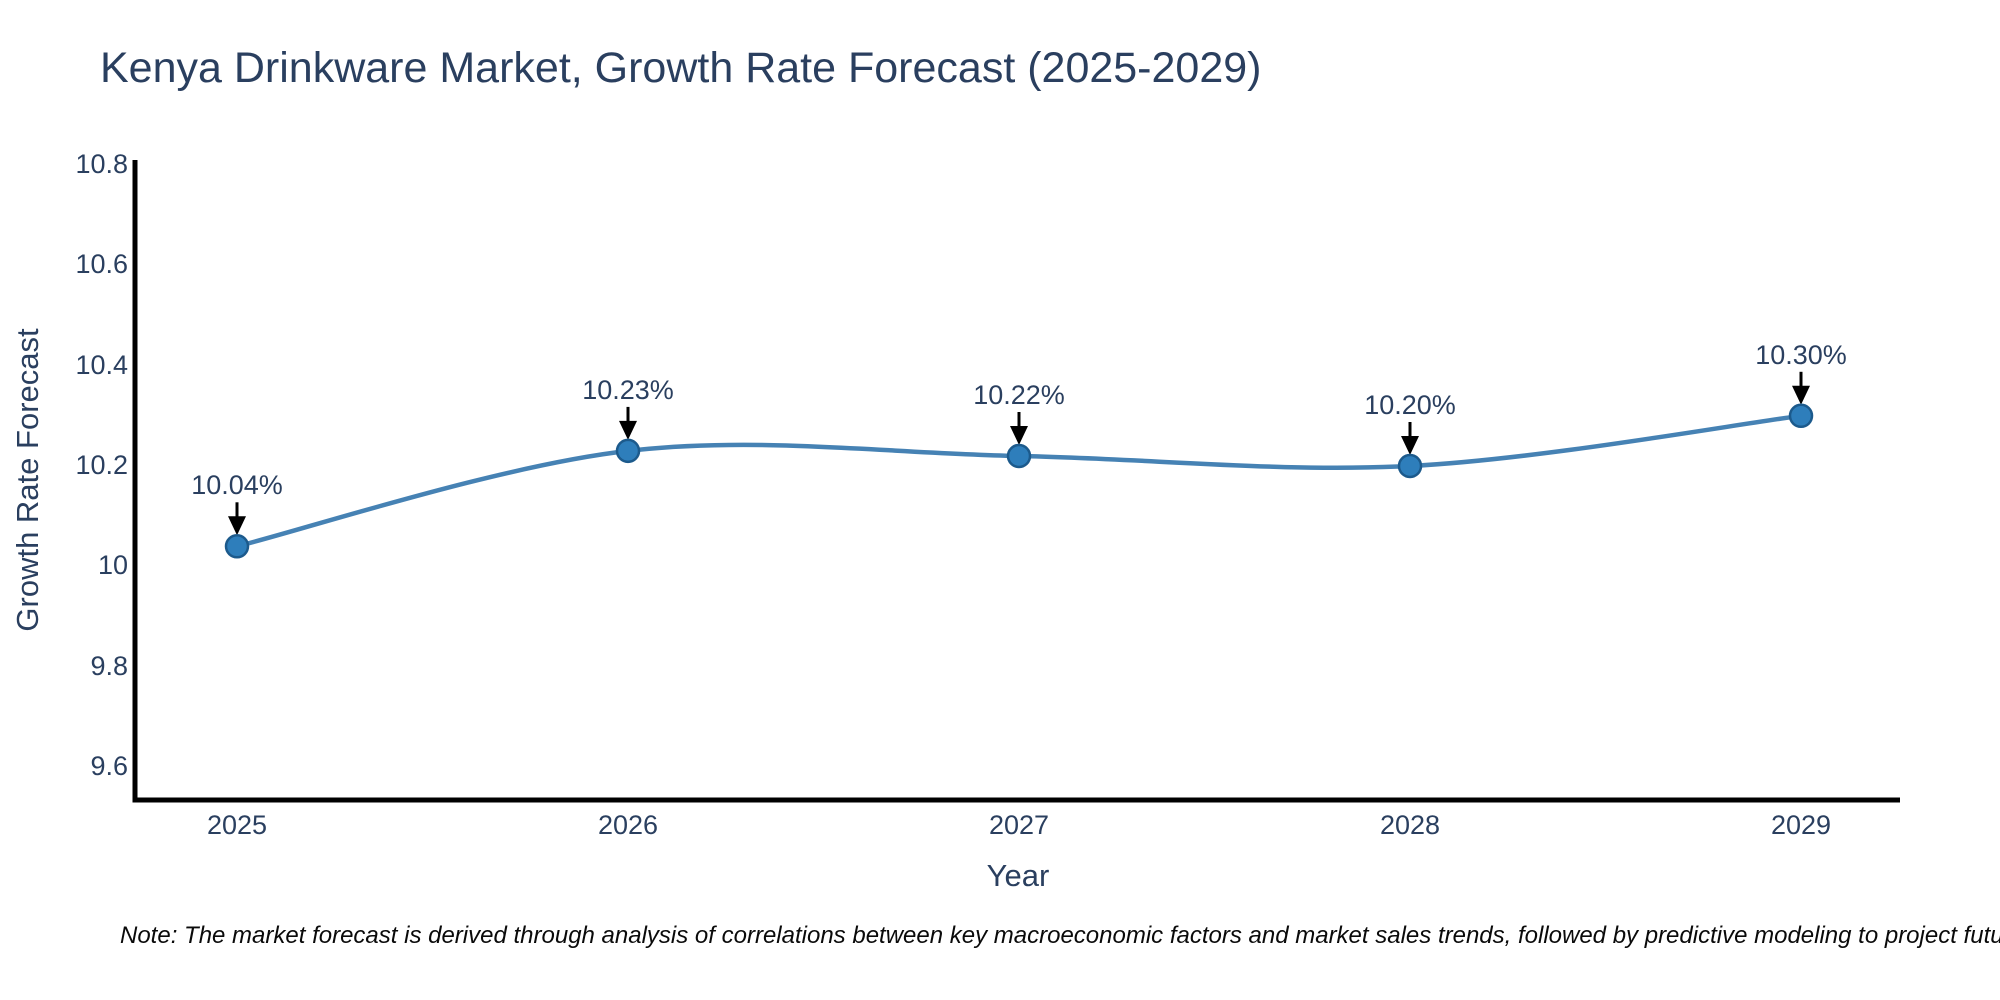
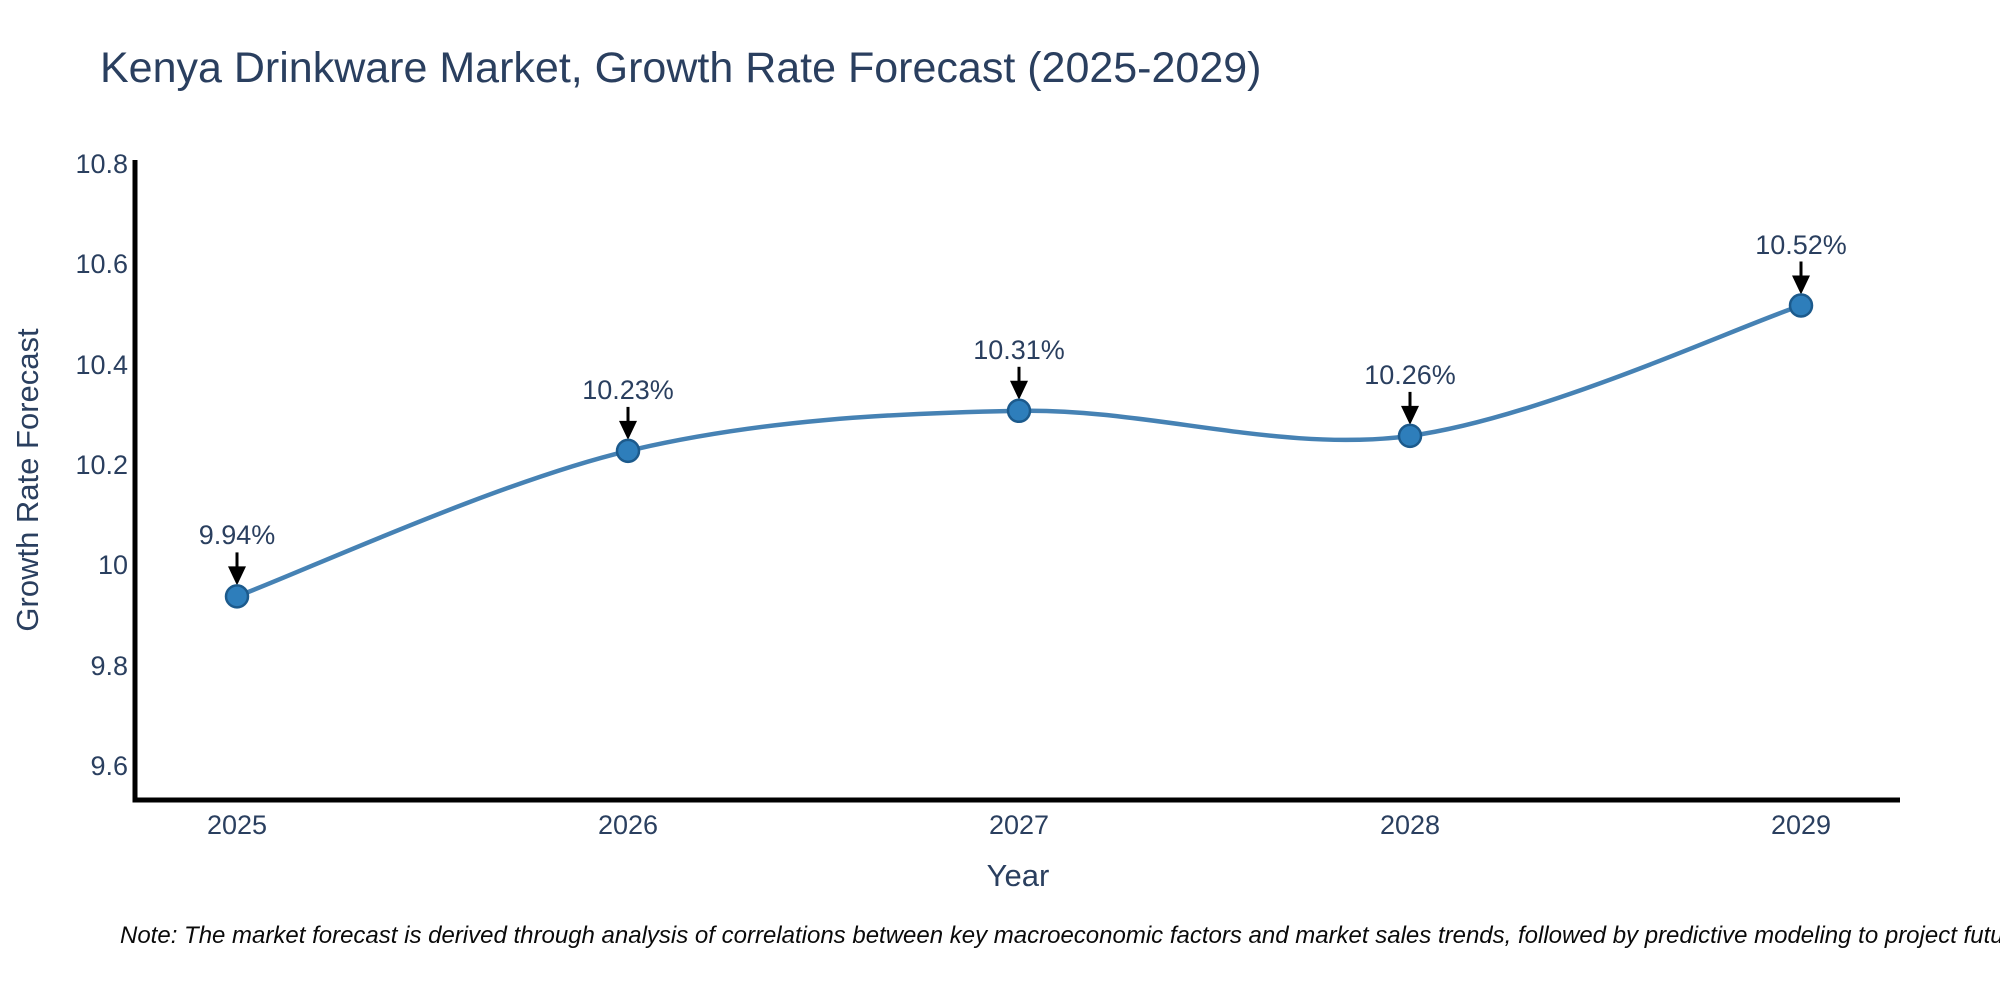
2025: 10.04% -> 9.94%
2027: 10.22% -> 10.31%
2028: 10.20% -> 10.26%
2029: 10.30% -> 10.52%
